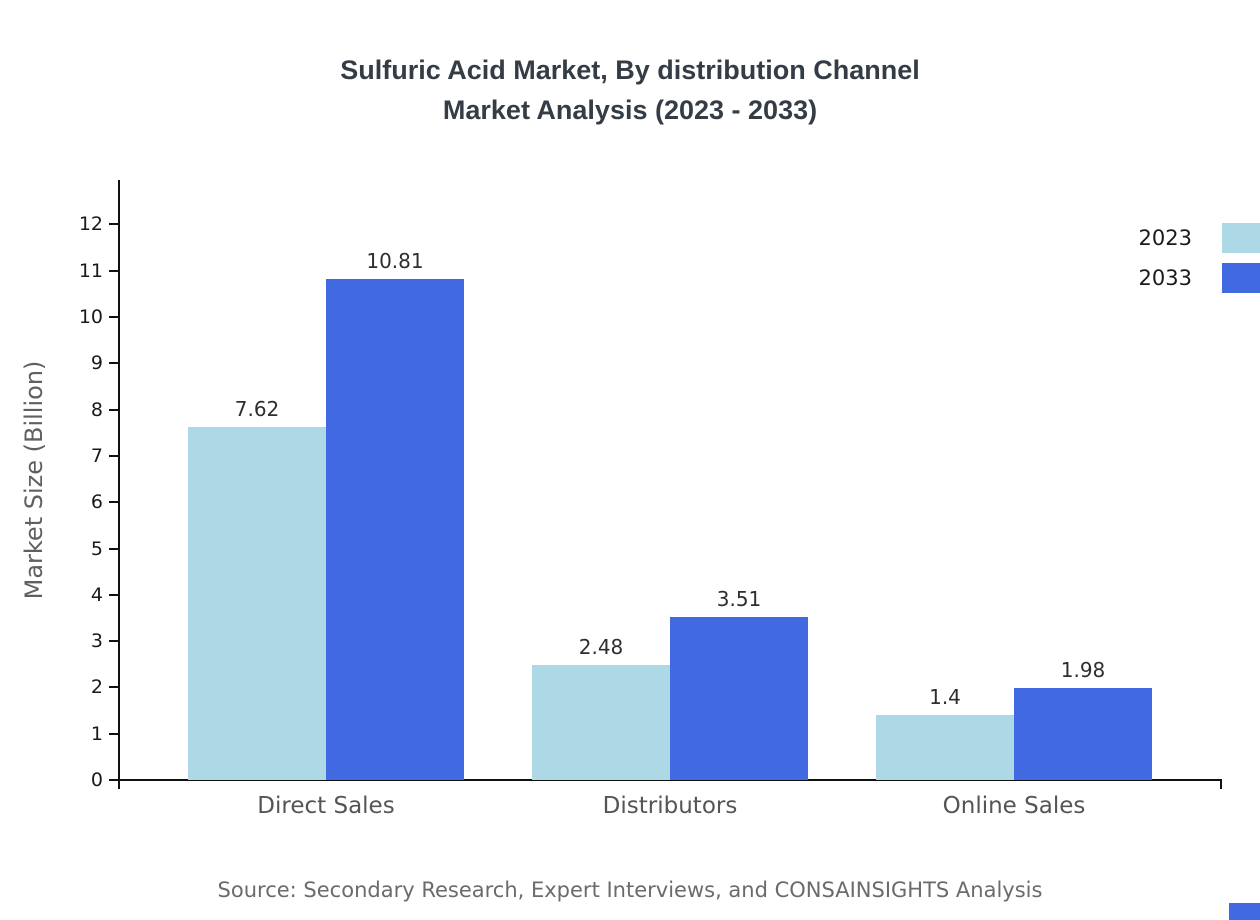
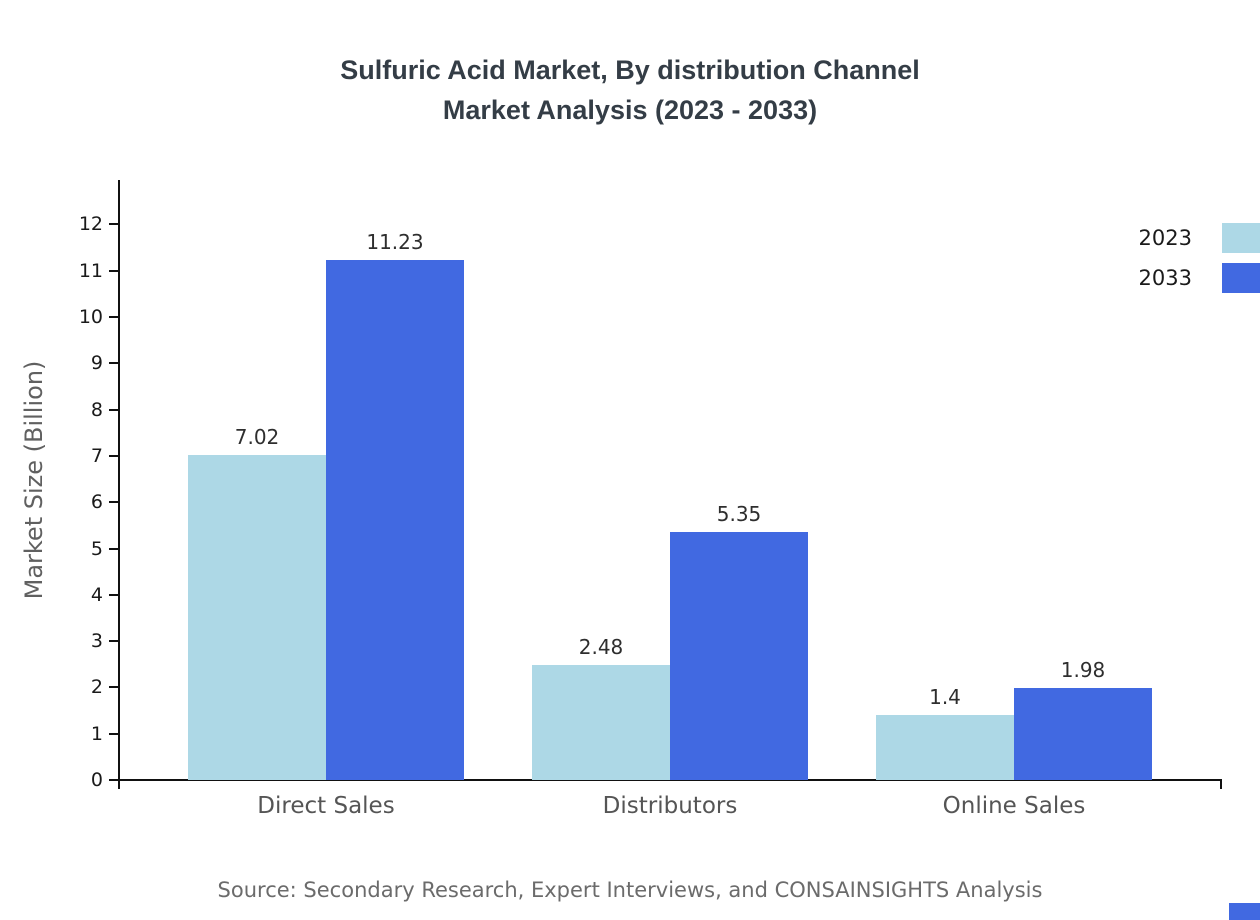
2023/Direct Sales: 7.62 -> 7.02
2033/Direct Sales: 10.81 -> 11.23
2033/Distributors: 3.51 -> 5.35
